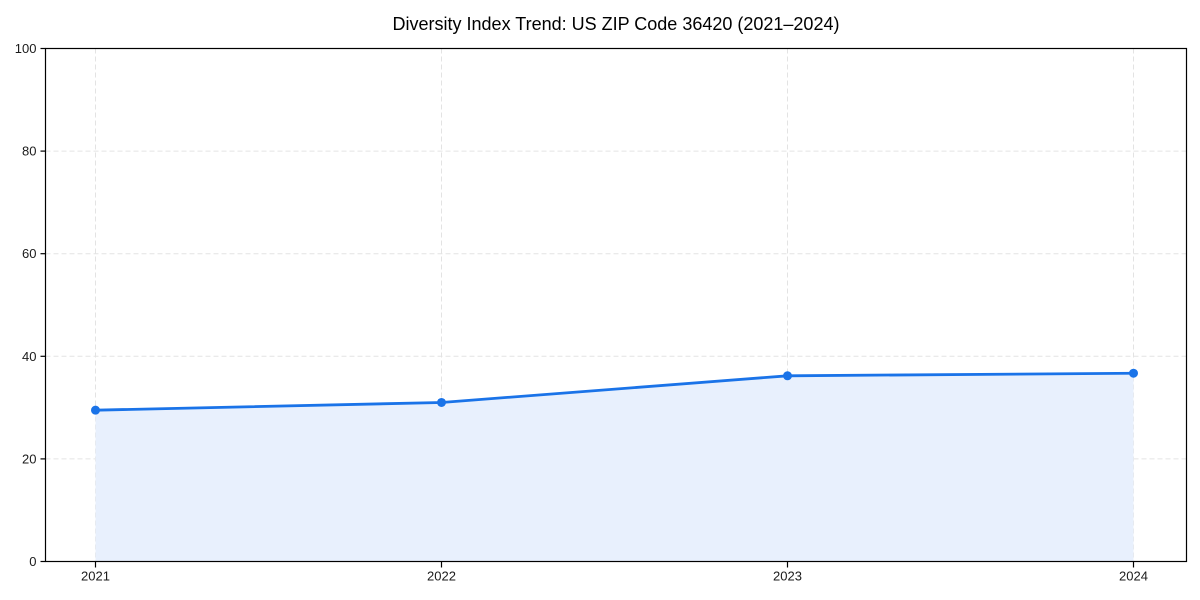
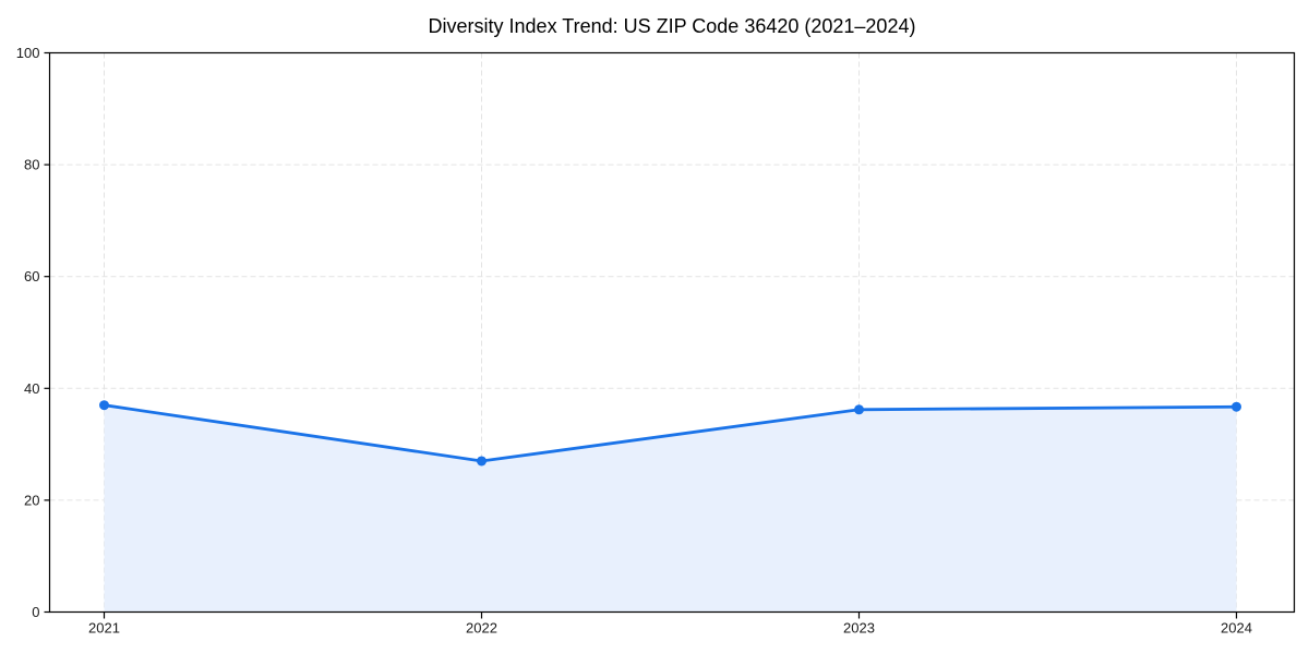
2021: 30 -> 37
2022: 31 -> 27
